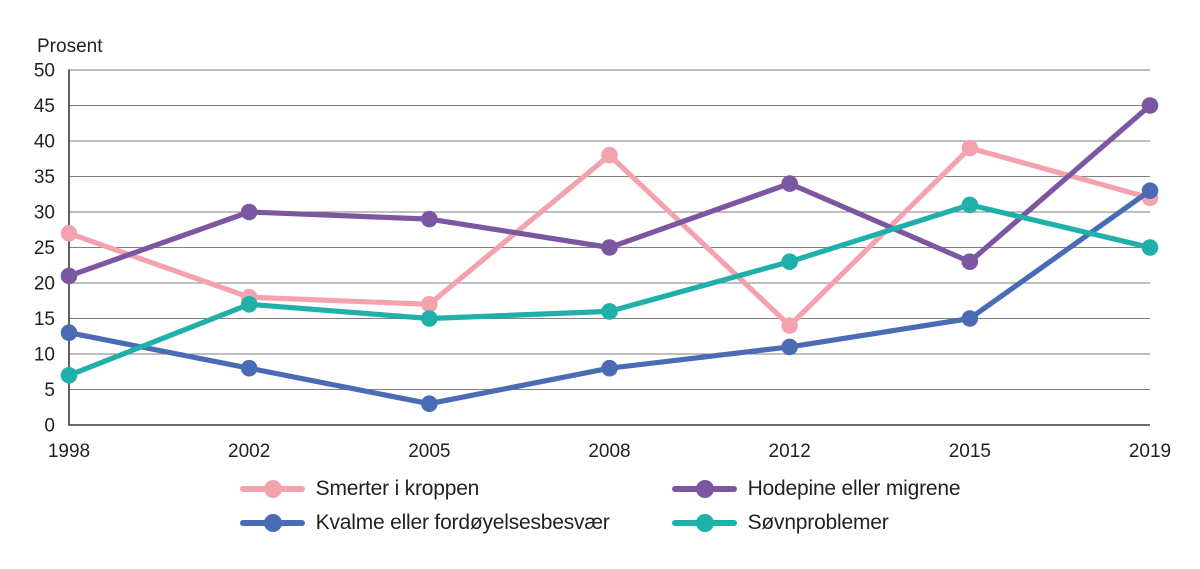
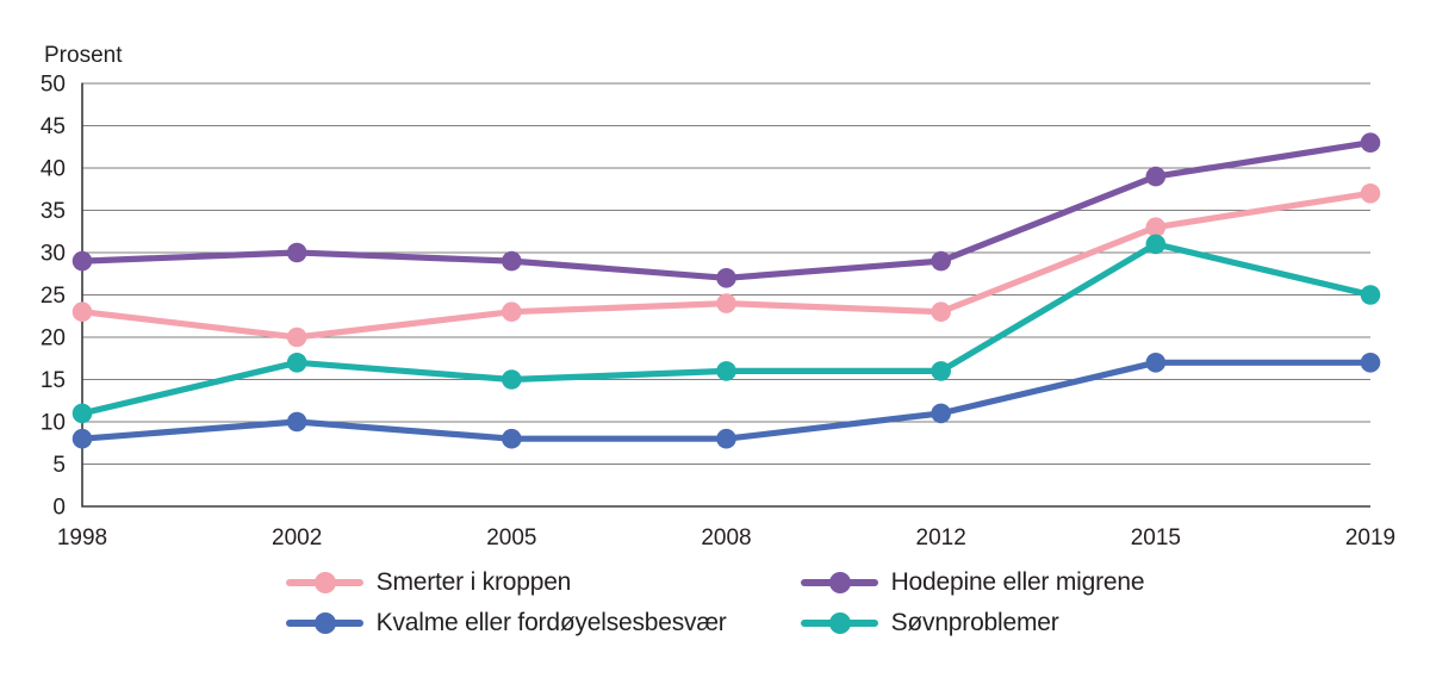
Smerter i kroppen/1998: 27 -> 23
Hodepine eller migrene/1998: 21 -> 29
Kvalme eller fordøyelsesbesvær/1998: 13 -> 8
Søvnproblemer/1998: 7 -> 11
Smerter i kroppen/2002: 18 -> 20
Kvalme eller fordøyelsesbesvær/2002: 8 -> 10
Smerter i kroppen/2005: 17 -> 23
Kvalme eller fordøyelsesbesvær/2005: 3 -> 8
Smerter i kroppen/2008: 38 -> 24
Hodepine eller migrene/2008: 25 -> 27
Smerter i kroppen/2012: 14 -> 23
Hodepine eller migrene/2012: 34 -> 29
Søvnproblemer/2012: 23 -> 16
Smerter i kroppen/2015: 39 -> 33
Hodepine eller migrene/2015: 23 -> 39
Kvalme eller fordøyelsesbesvær/2015: 15 -> 17
Smerter i kroppen/2019: 32 -> 37
Hodepine eller migrene/2019: 45 -> 43
Kvalme eller fordøyelsesbesvær/2019: 33 -> 17
